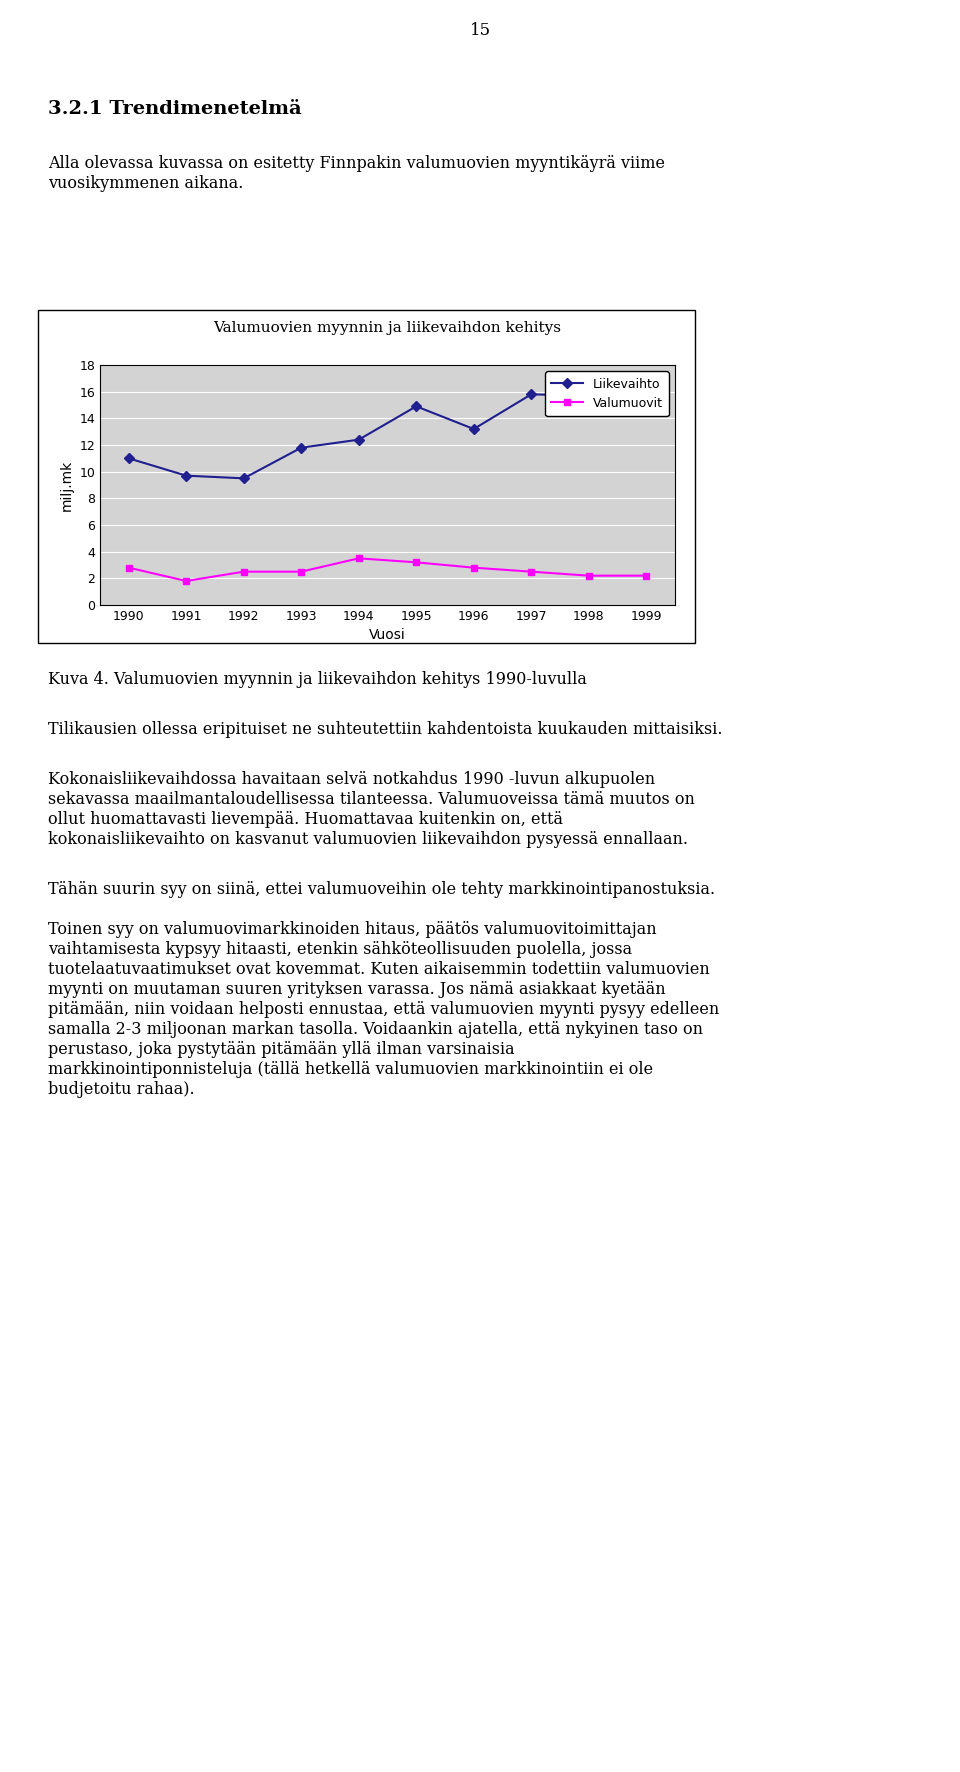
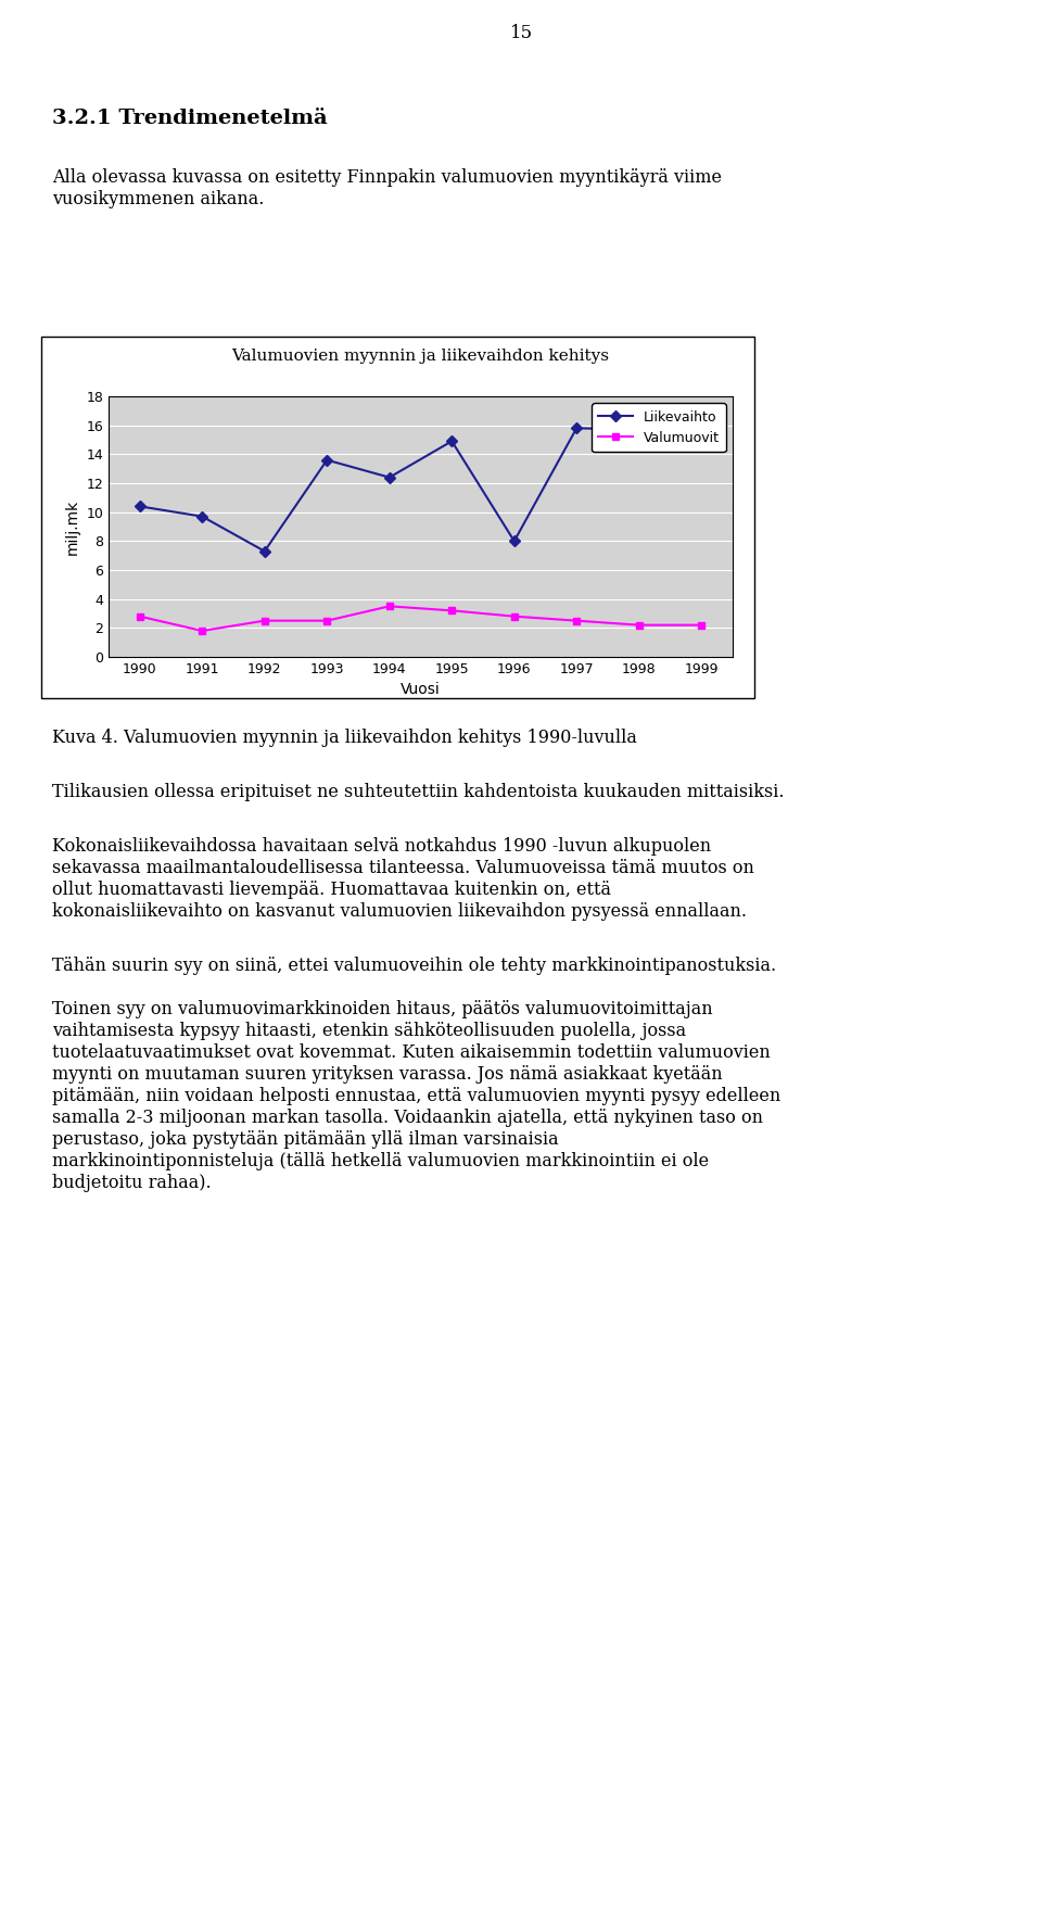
Liikevaihto/1990: 11.0 -> 10.4
Liikevaihto/1992: 9.5 -> 7.3
Liikevaihto/1993: 11.8 -> 13.6
Liikevaihto/1996: 13.2 -> 8.0
